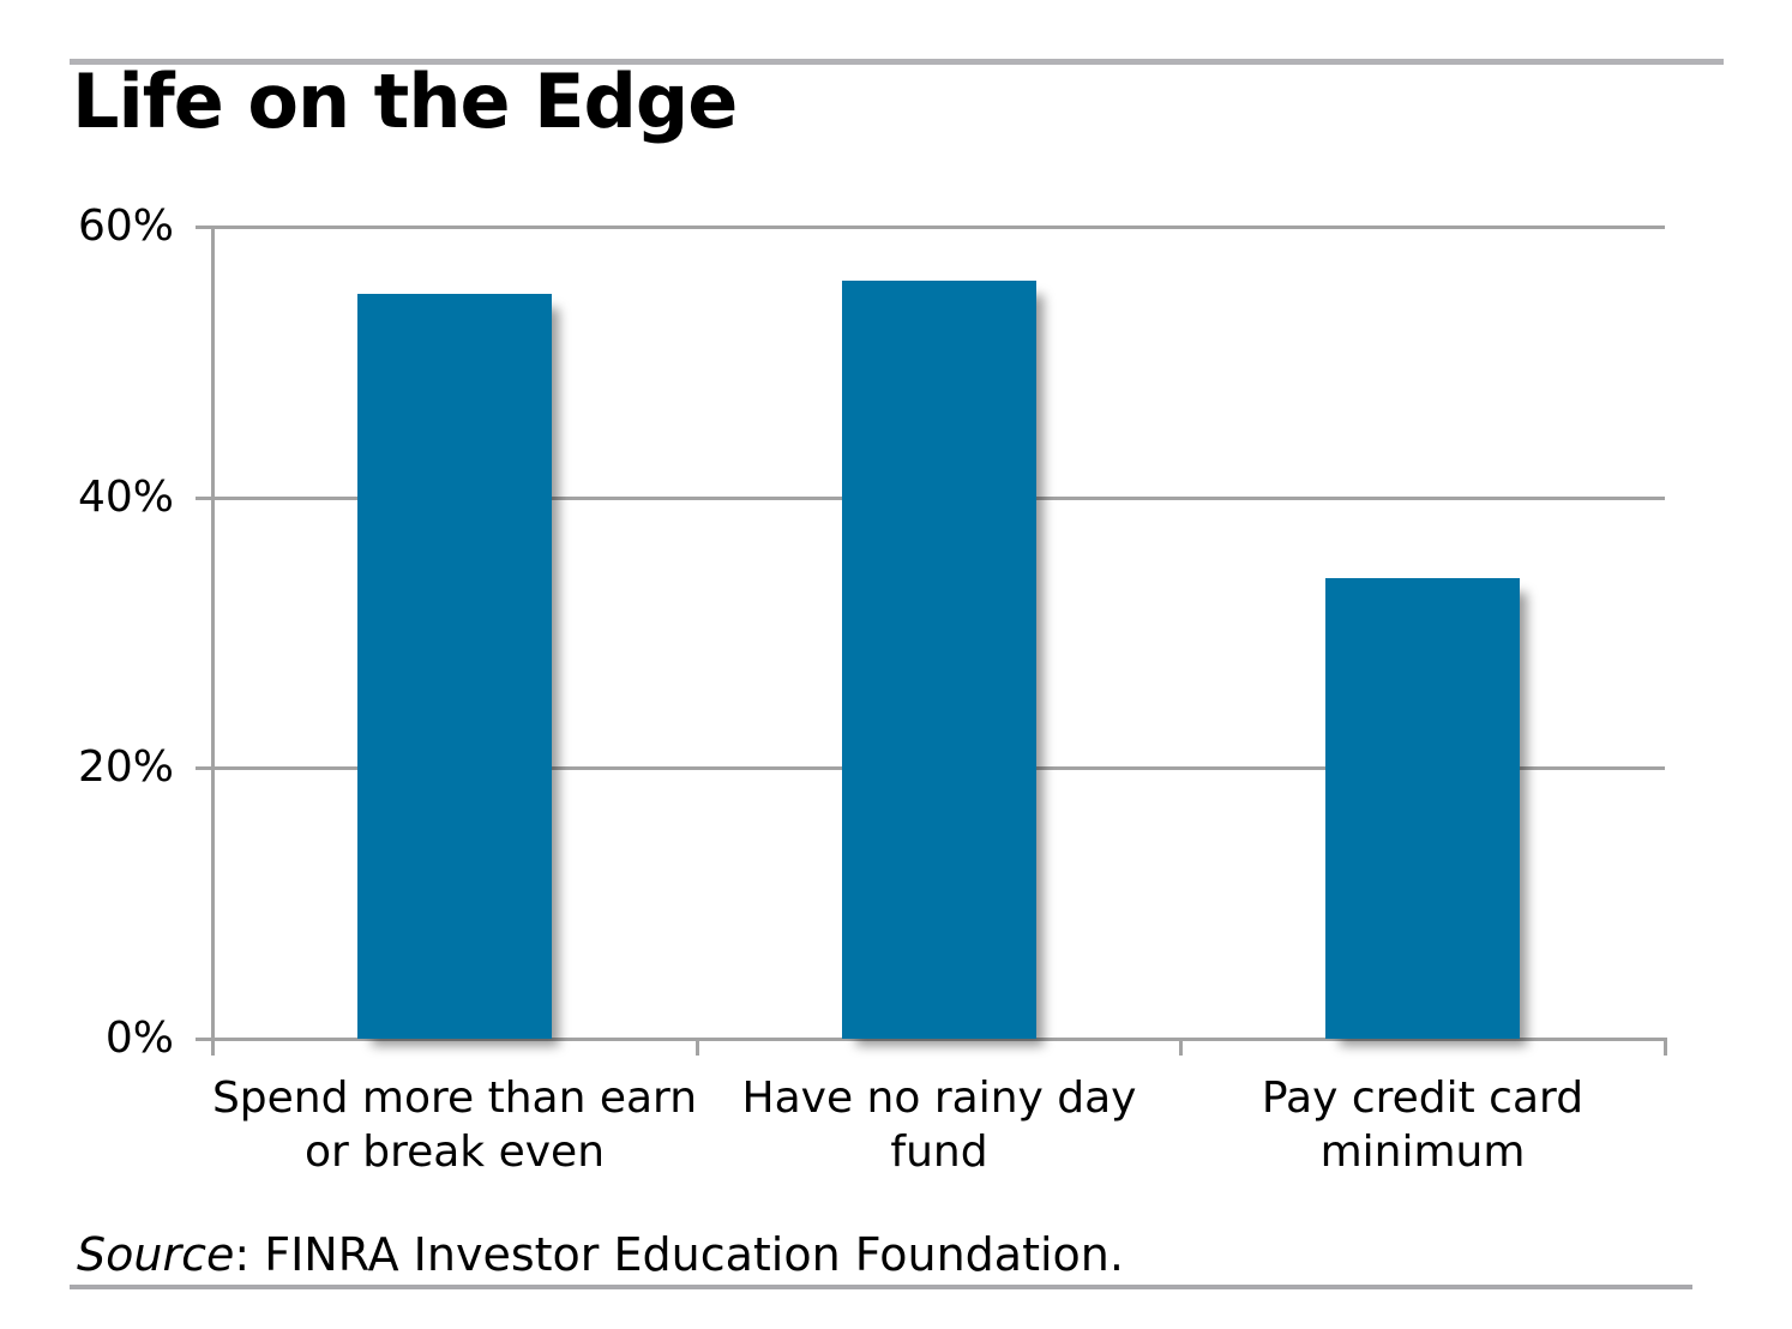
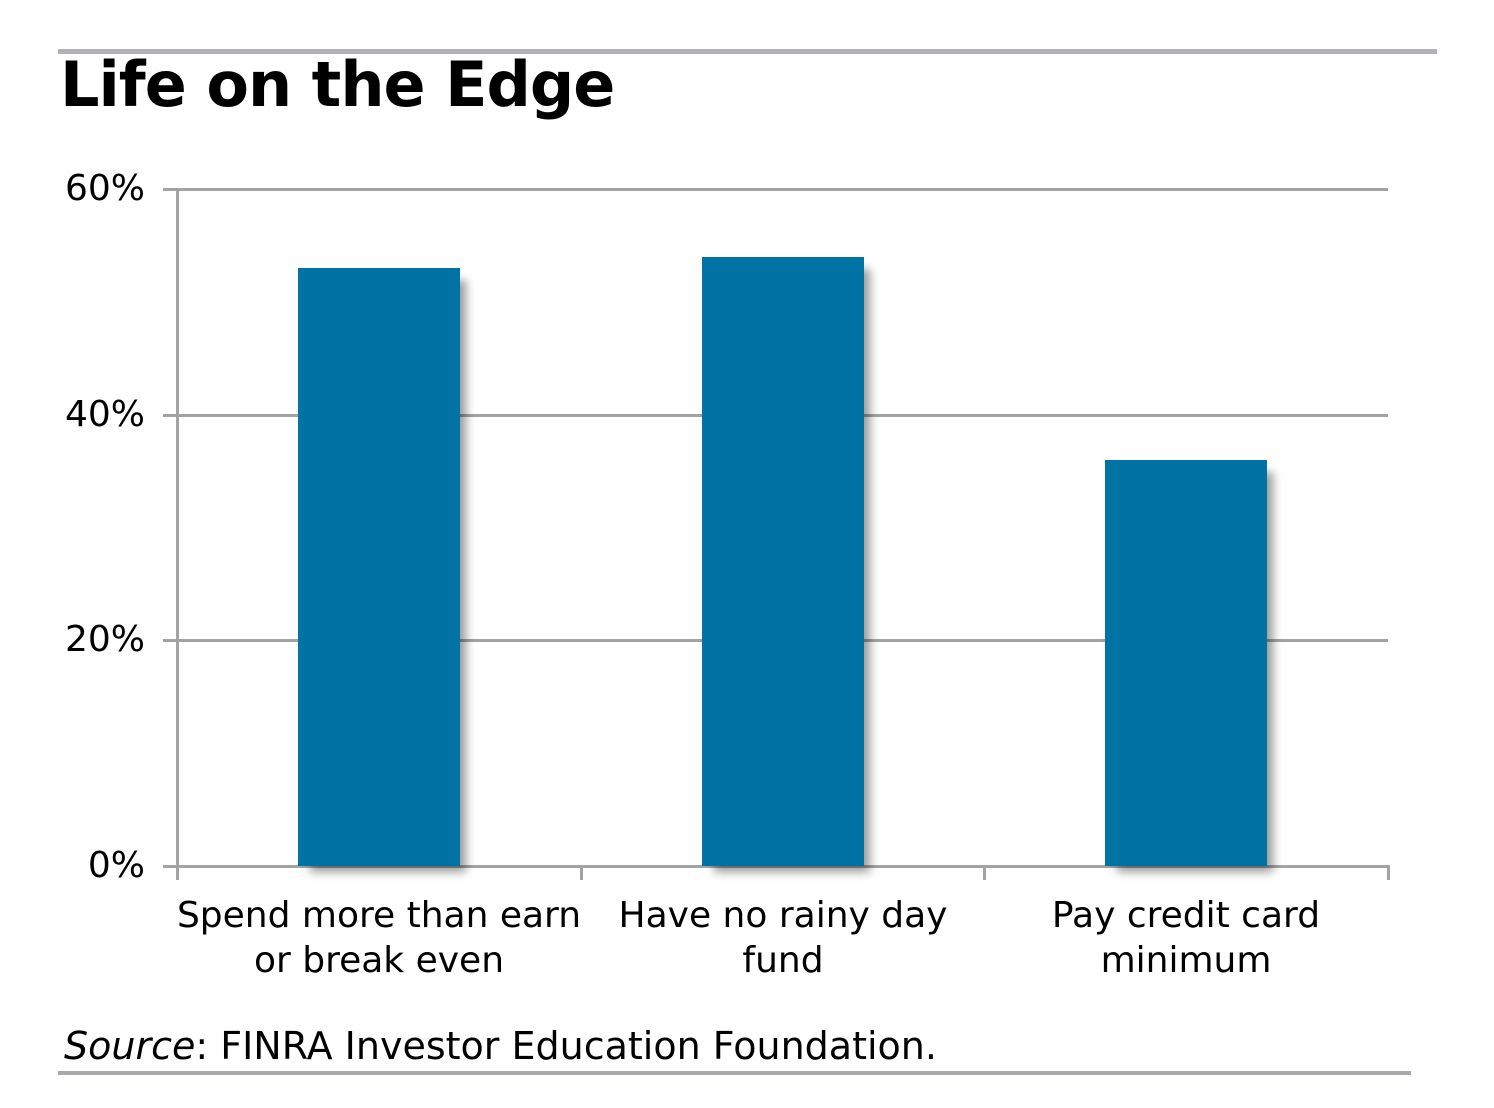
Spend more than earn or break even: 55% -> 53%
Have no rainy day fund: 56% -> 54%
Pay credit card minimum: 34% -> 36%
